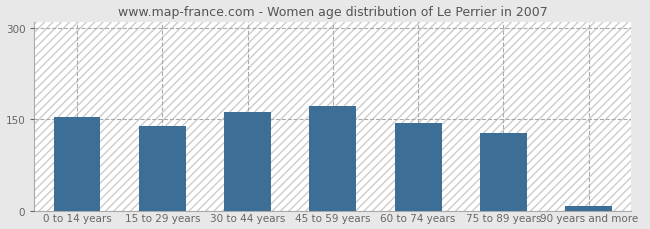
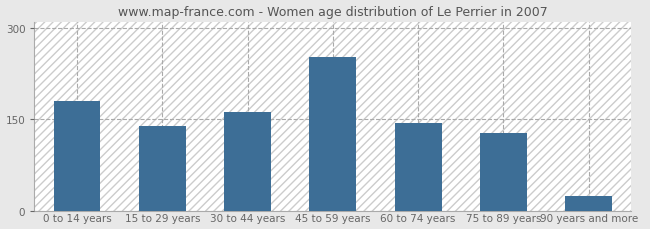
0 to 14 years: 153 -> 180
45 to 59 years: 171 -> 252
90 years and more: 8 -> 24
